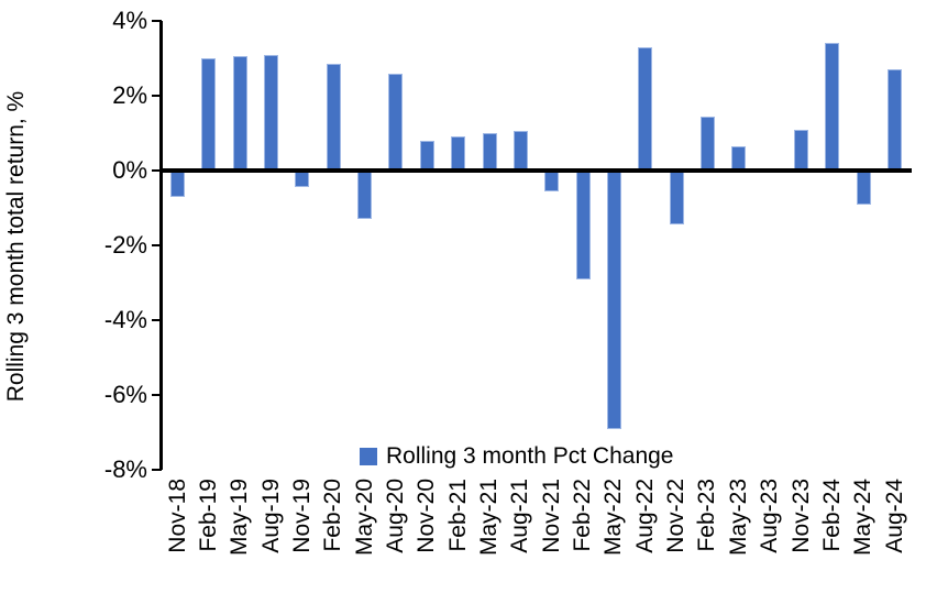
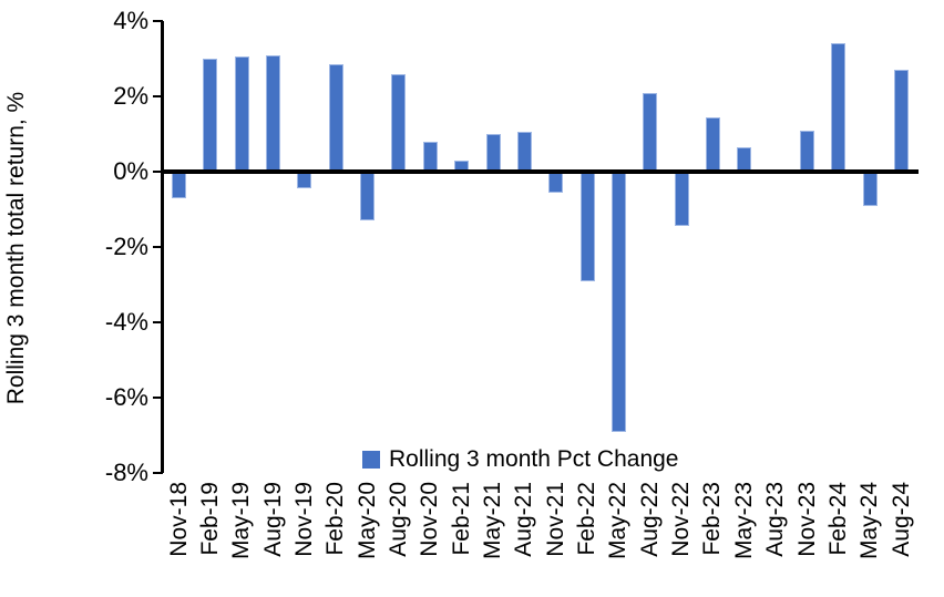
Feb-21: 0.9% -> 0.3%
Aug-22: 3.3% -> 2.1%
